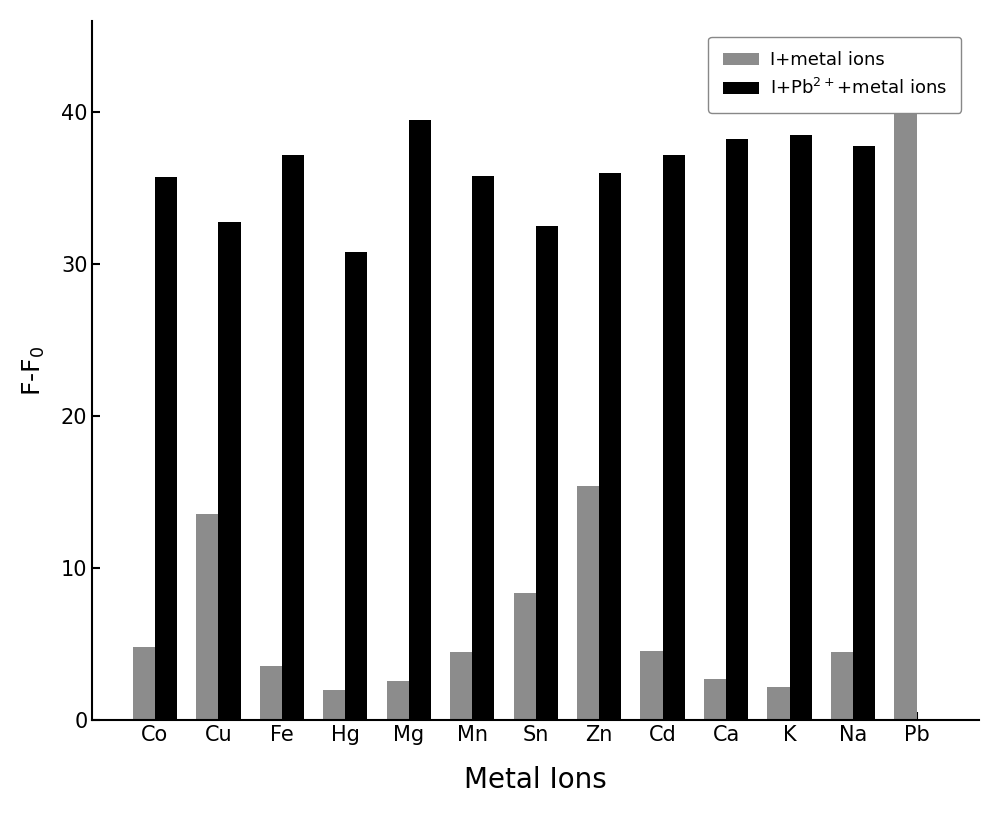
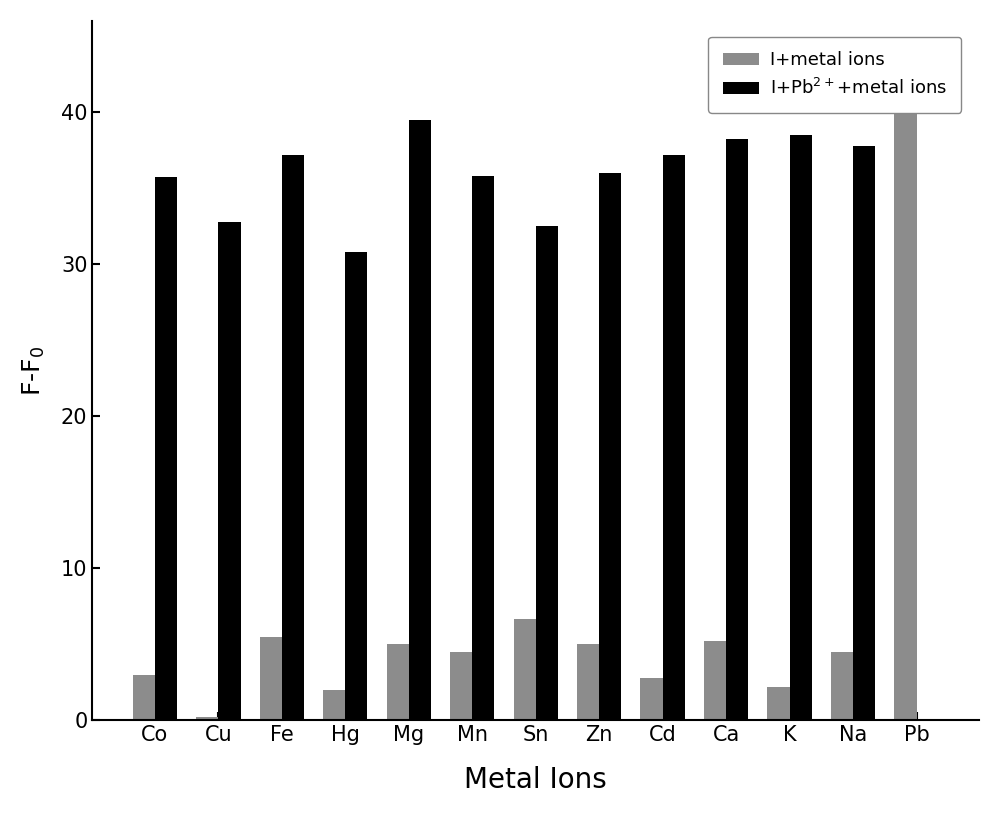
I+metal ions/Co: 4.8 -> 3.0
I+metal ions/Cu: 13.6 -> 0.2
I+metal ions/Fe: 3.6 -> 5.5
I+metal ions/Mg: 2.6 -> 5.0
I+metal ions/Sn: 8.4 -> 6.7
I+metal ions/Zn: 15.4 -> 5.0
I+metal ions/Cd: 4.6 -> 2.8
I+metal ions/Ca: 2.7 -> 5.2
